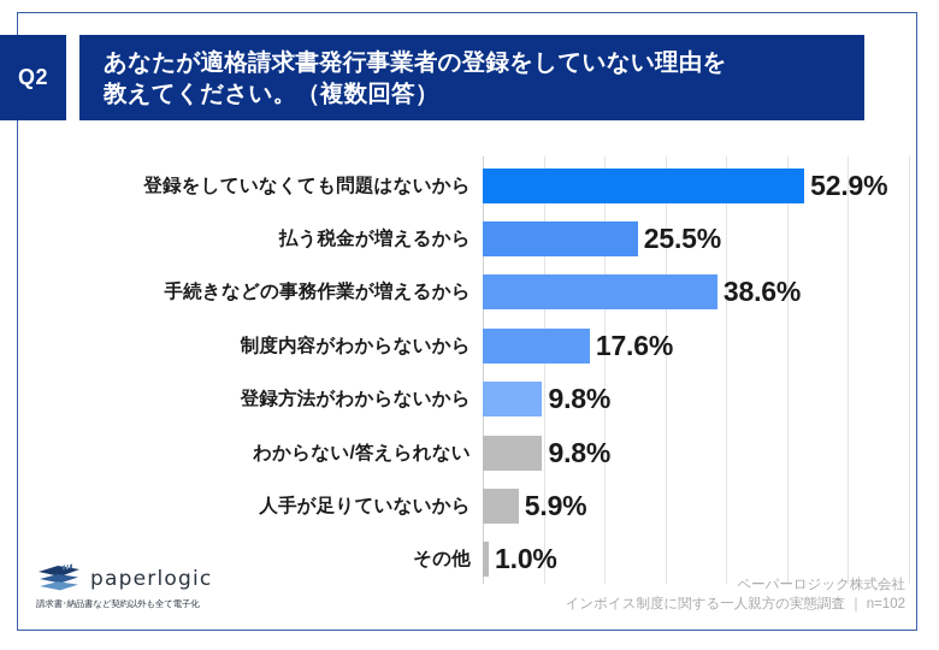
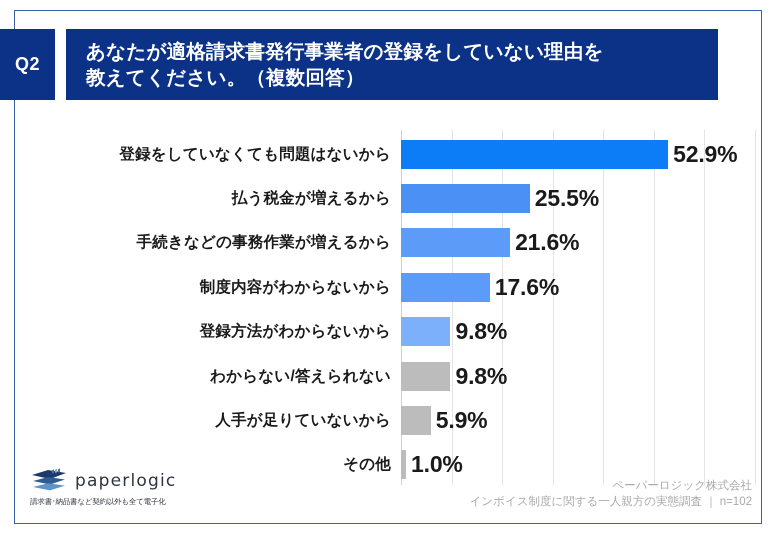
手続きなどの事務作業が増えるから: 38.6% -> 21.6%
